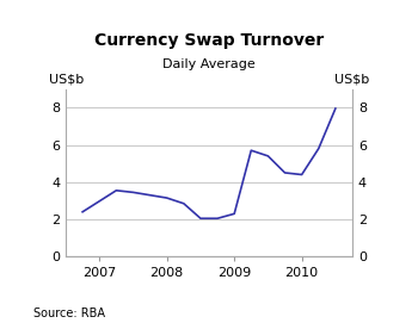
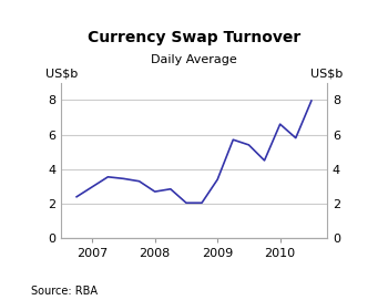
2008: 3.1 -> 2.7
2009: 2.3 -> 3.4
2010: 4.4 -> 6.6
